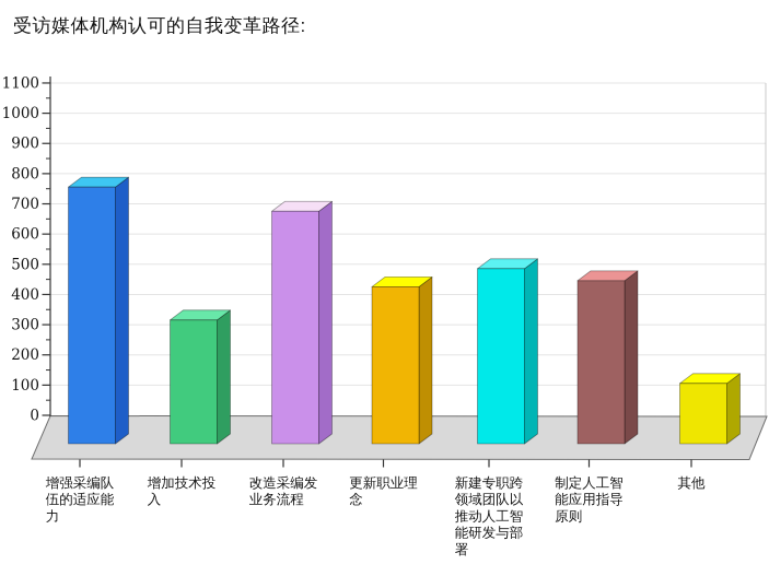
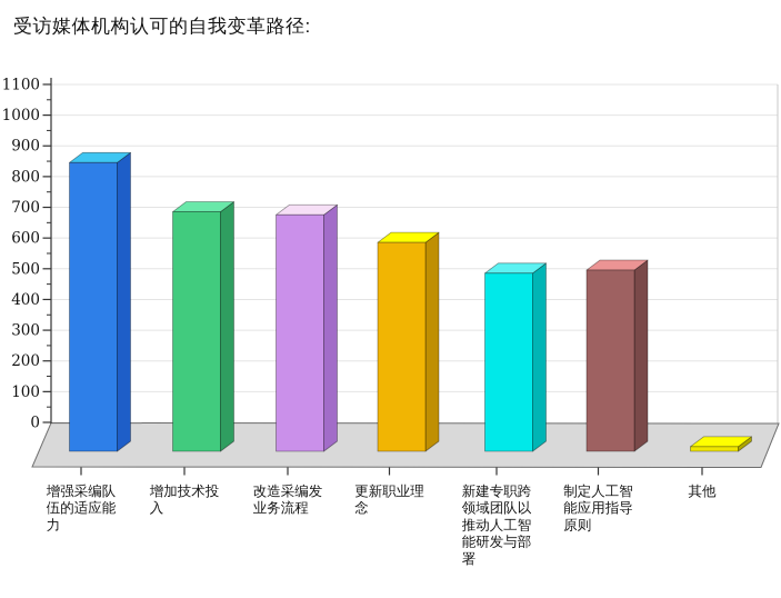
增强采编队伍的适应能力: 770 -> 860
增加技术投入: 330 -> 700
更新职业理念: 440 -> 600
制定人工智能应用指导原则: 460 -> 510
其他: 120 -> 20
